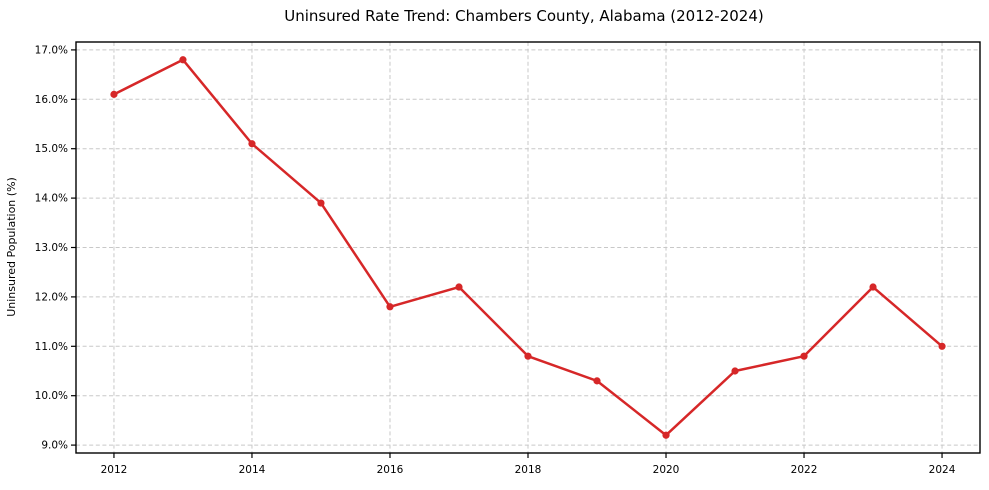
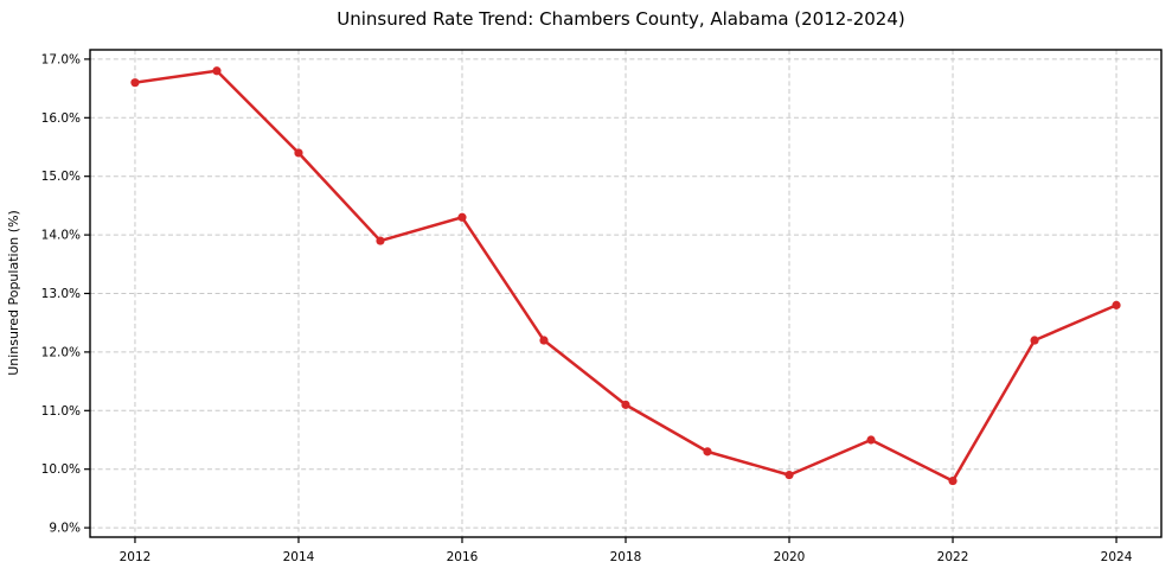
2012: 16.1% -> 16.6%
2014: 15.1% -> 15.4%
2016: 11.8% -> 14.3%
2018: 10.8% -> 11.1%
2020: 9.2% -> 9.9%
2022: 10.8% -> 9.8%
2024: 11.0% -> 12.8%
